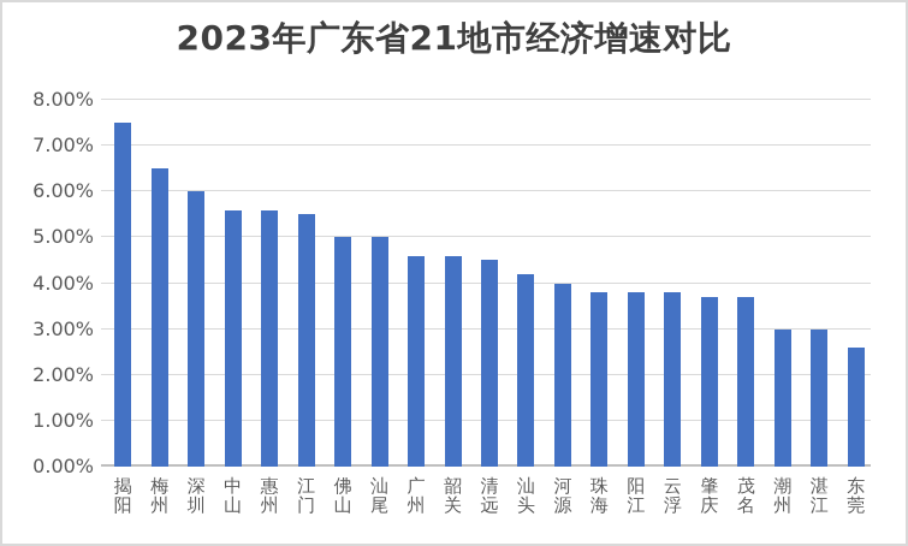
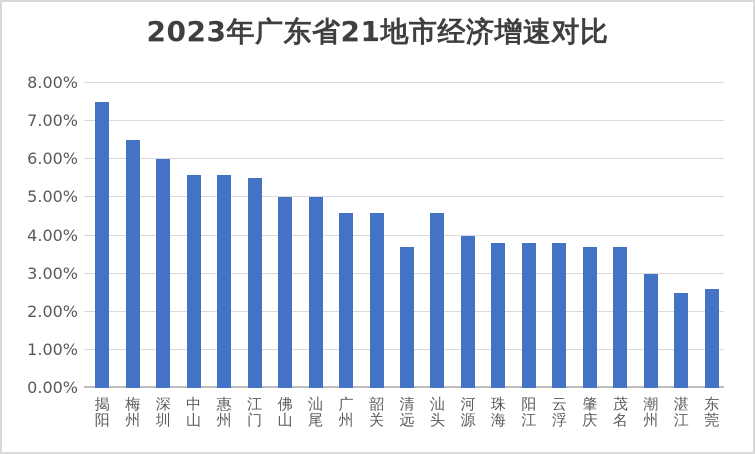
清远: 4.5% -> 3.7%
汕头: 4.2% -> 4.6%
湛江: 3.0% -> 2.5%
